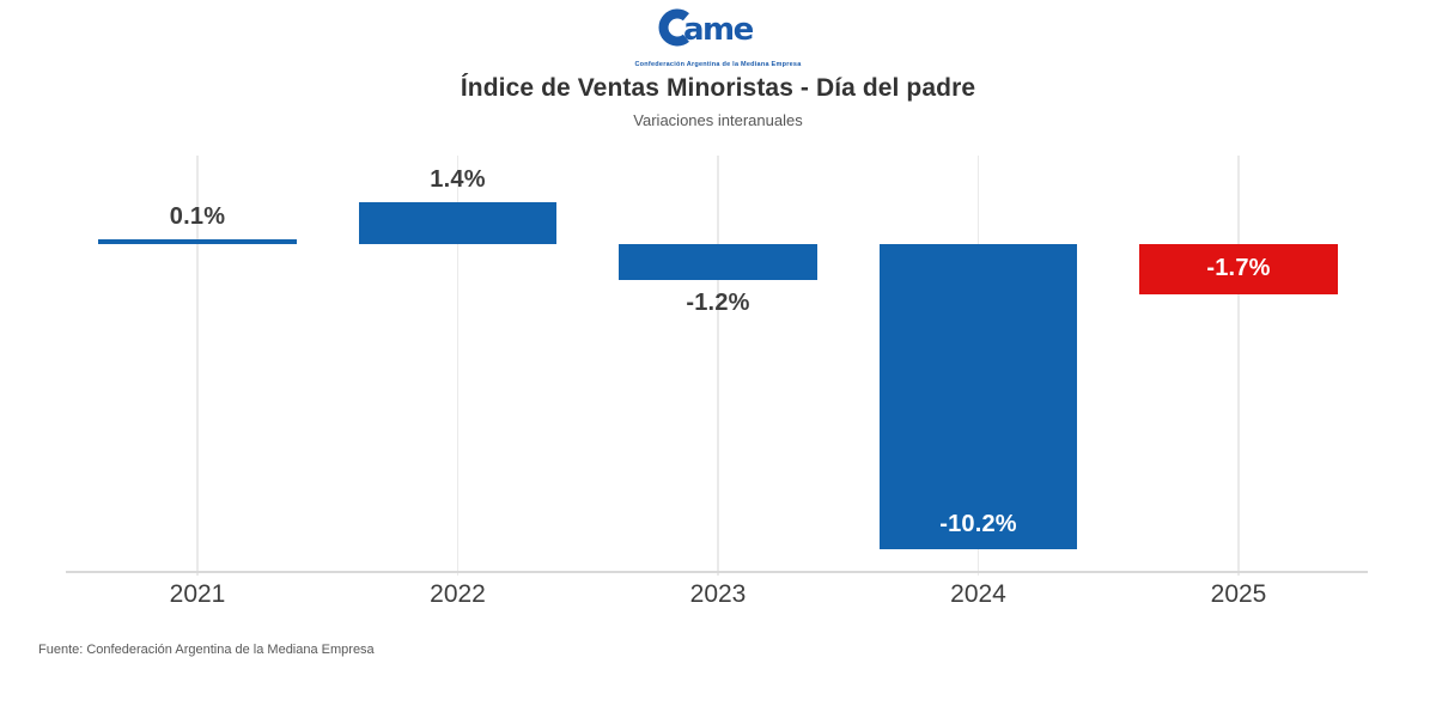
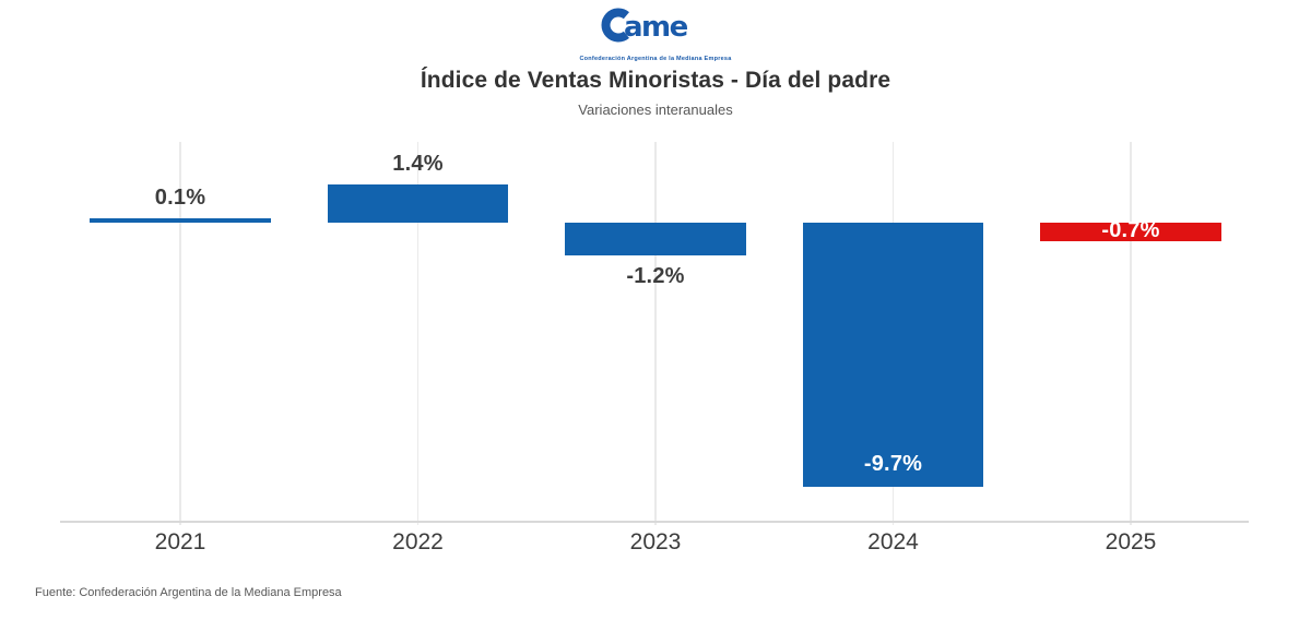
2024: -10.2% -> -9.7%
2025: -1.7% -> -0.7%
